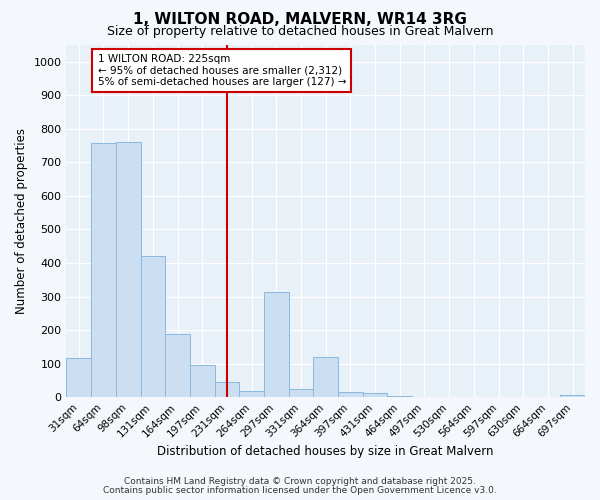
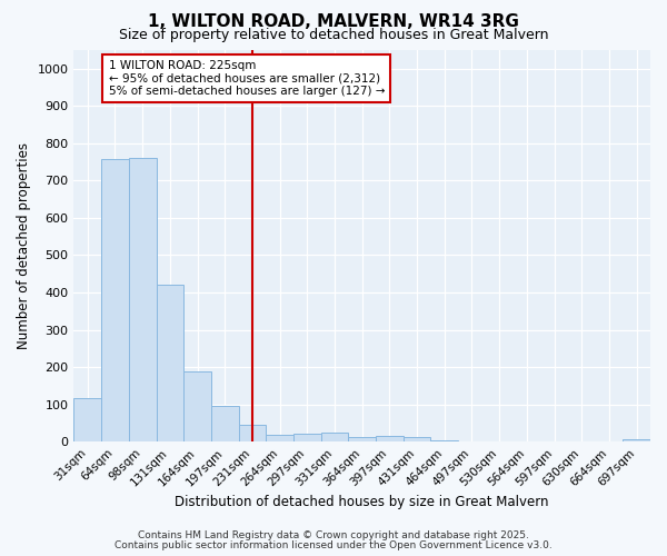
297sqm: 315 -> 22
364sqm: 120 -> 12
